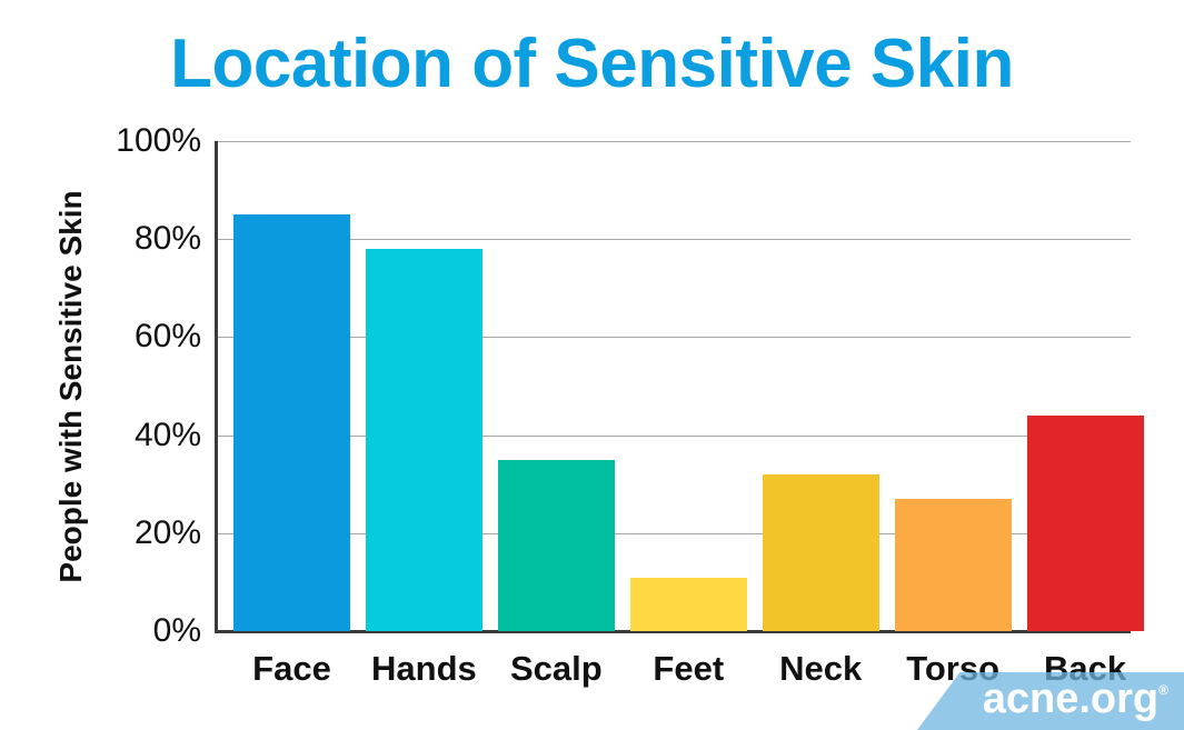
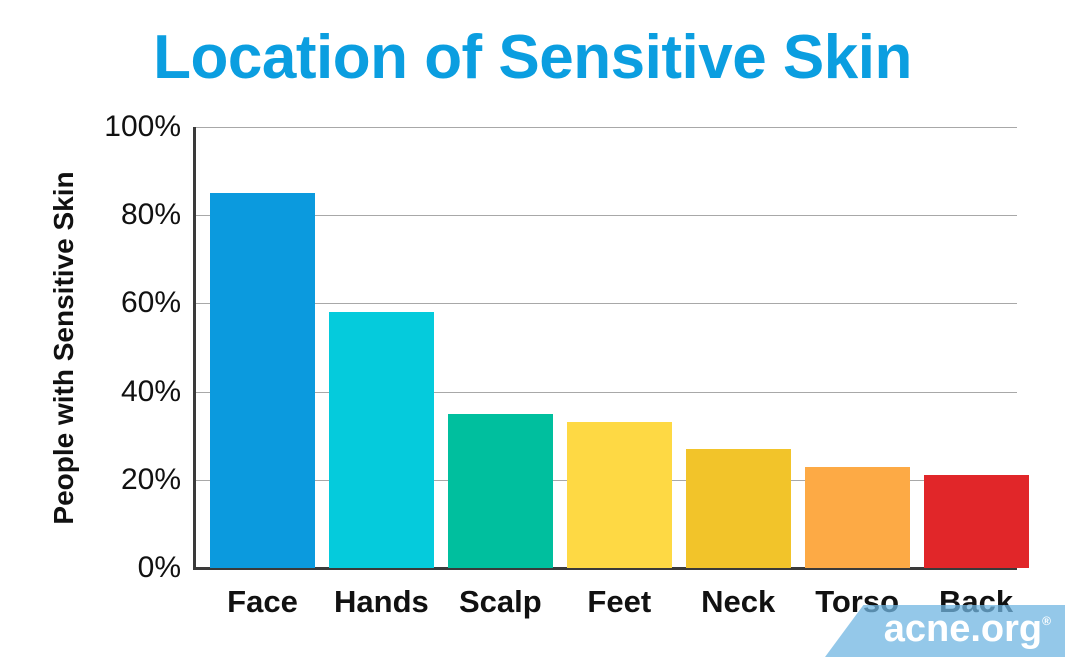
Hands: 78% -> 58%
Feet: 11% -> 33%
Neck: 32% -> 27%
Torso: 27% -> 23%
Back: 44% -> 21%
